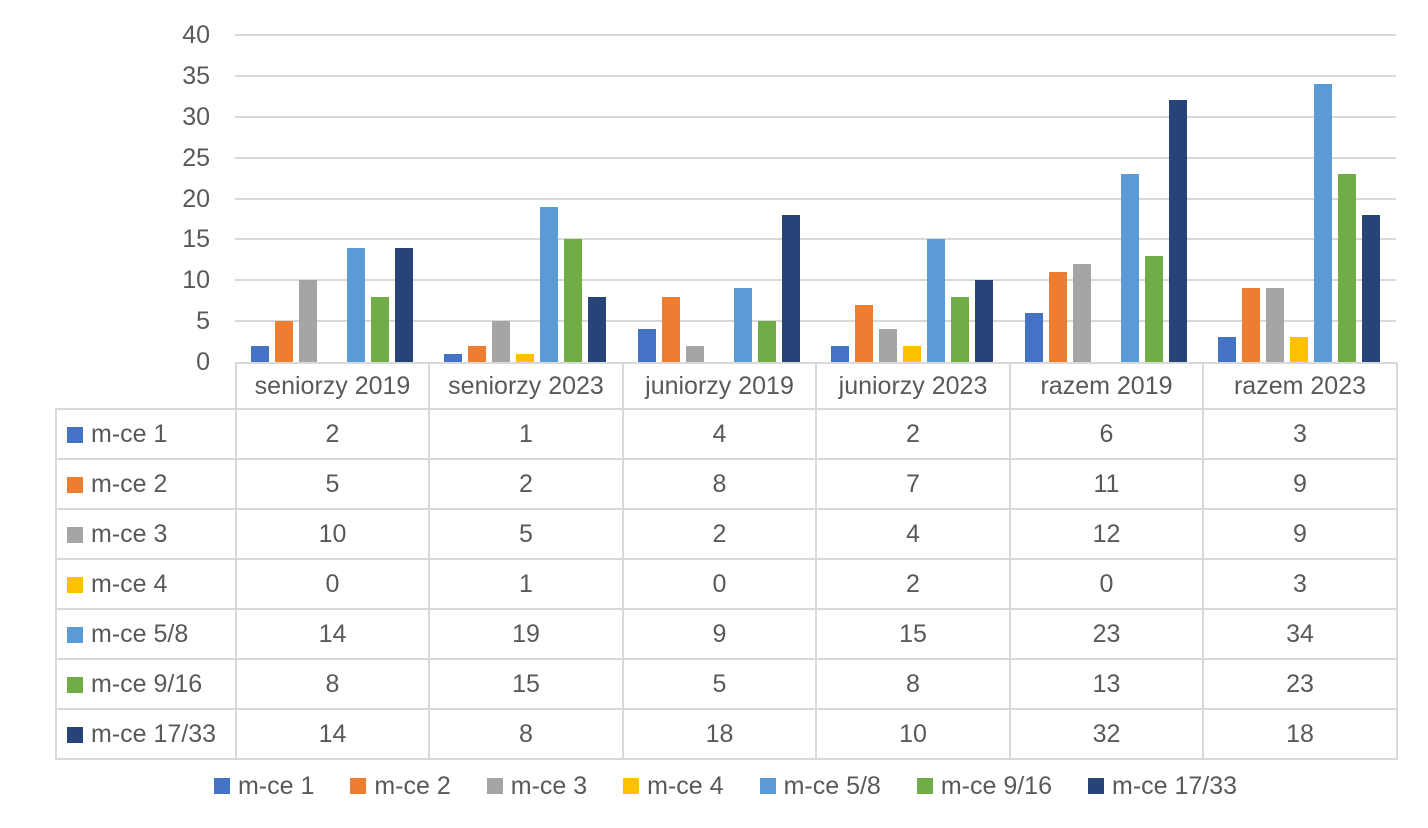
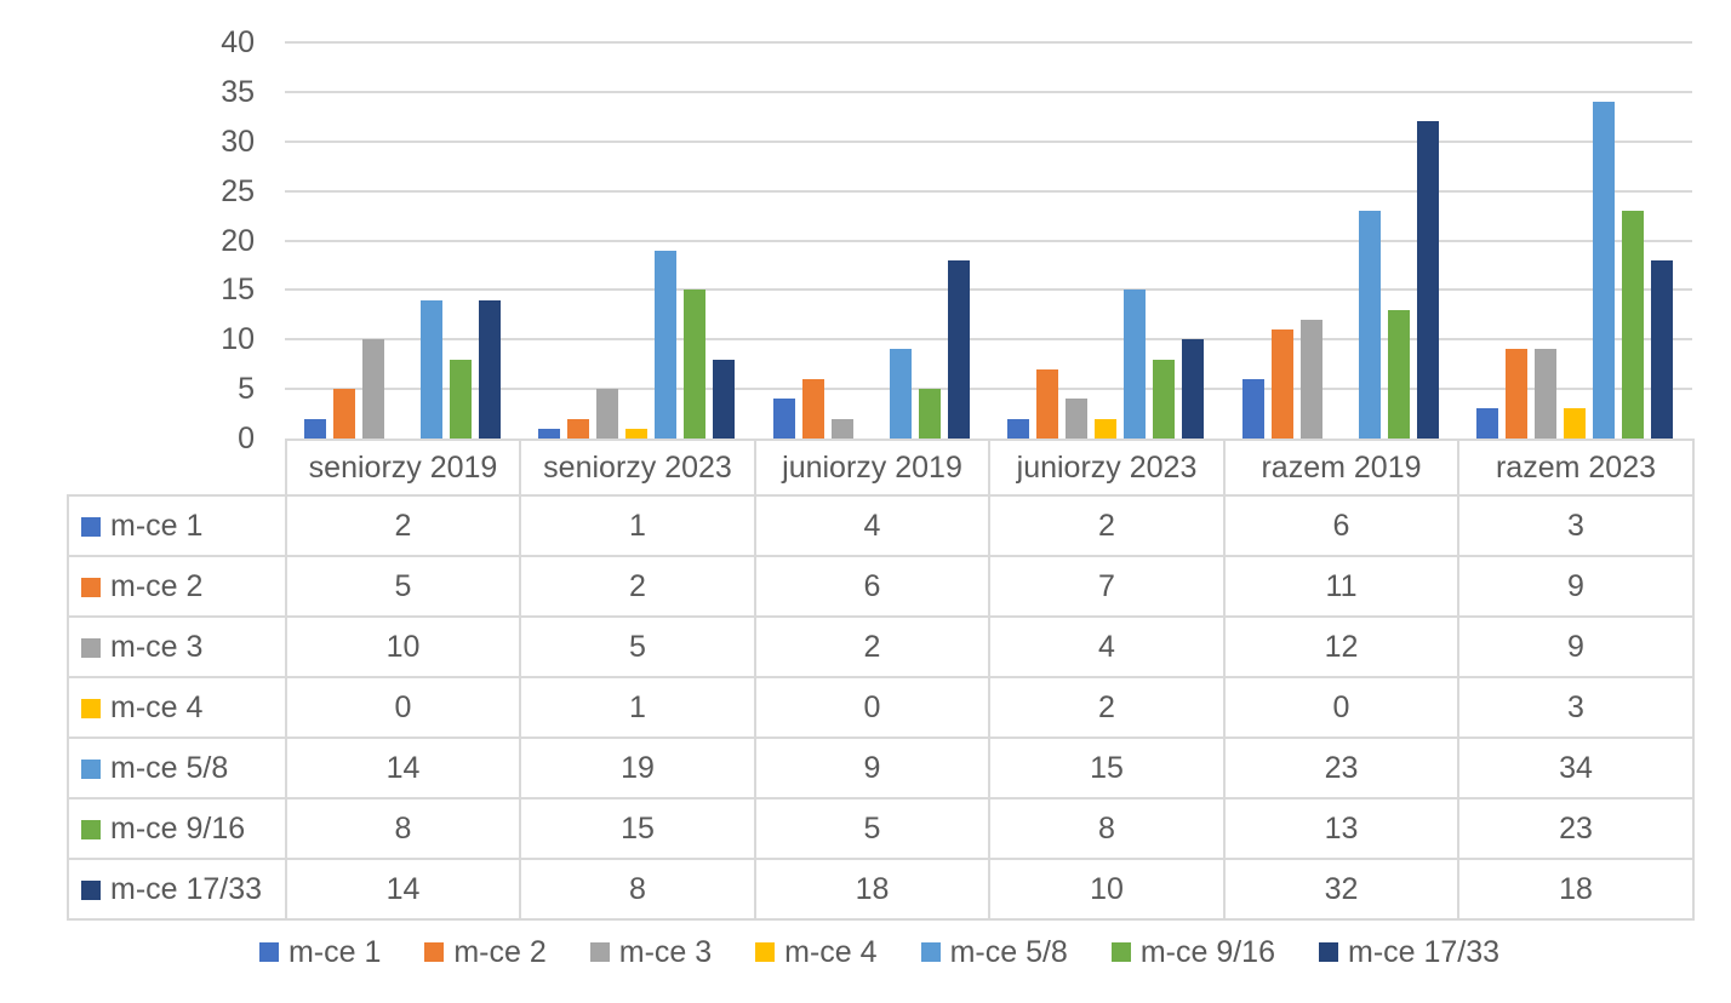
m-ce 2/juniorzy 2019: 8 -> 6
